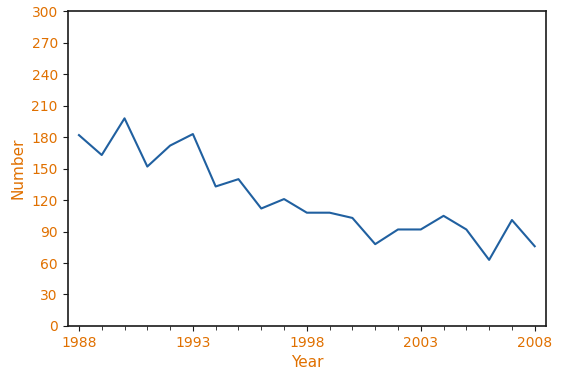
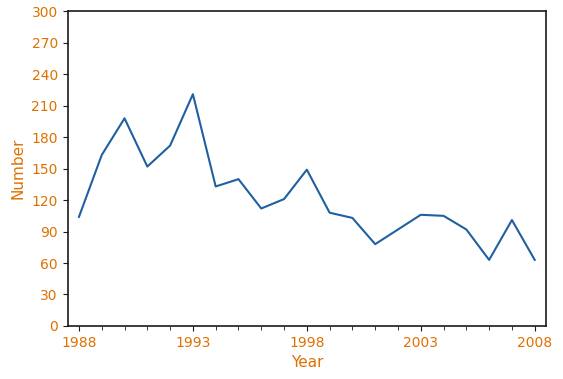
1988: 182 -> 104
1993: 183 -> 221
1998: 108 -> 149
2003: 92 -> 106
2008: 76 -> 63
